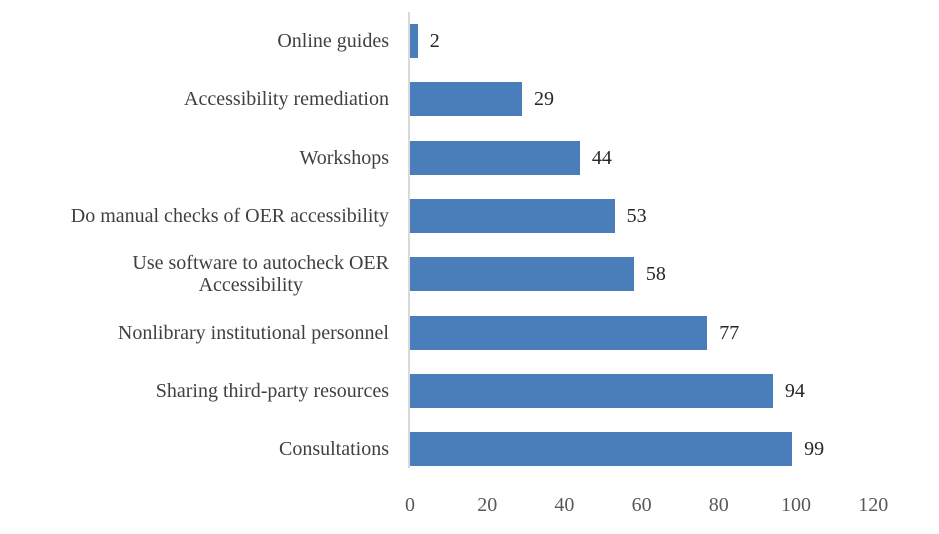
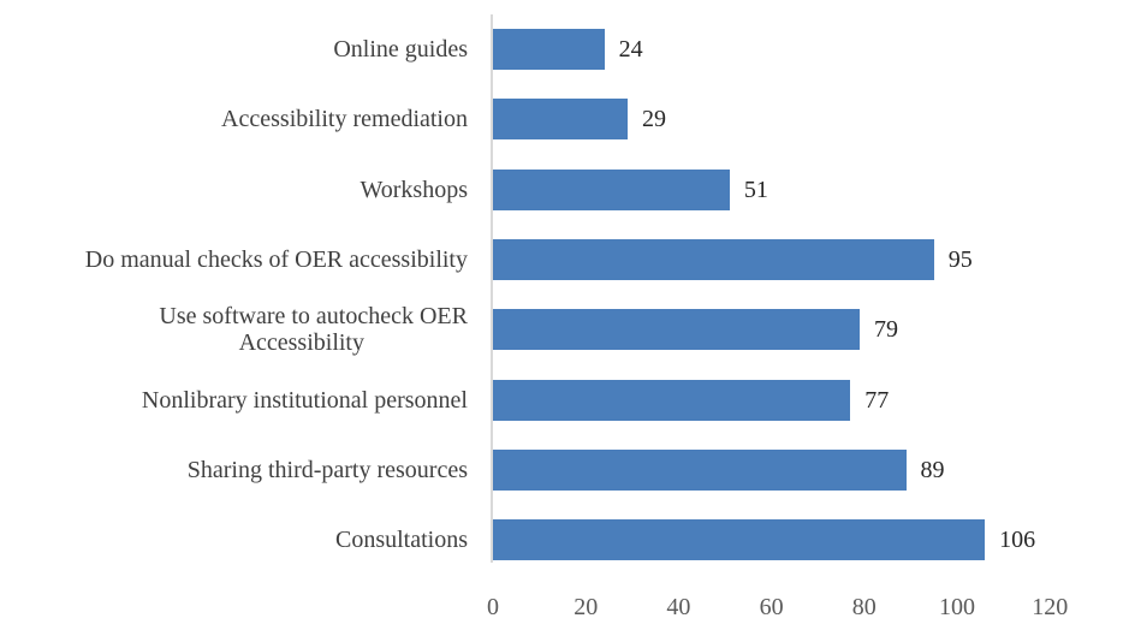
Online guides: 2 -> 24
Workshops: 44 -> 51
Do manual checks of OER accessibility: 53 -> 95
Use software to autocheck OER Accessibility: 58 -> 79
Sharing third-party resources: 94 -> 89
Consultations: 99 -> 106
